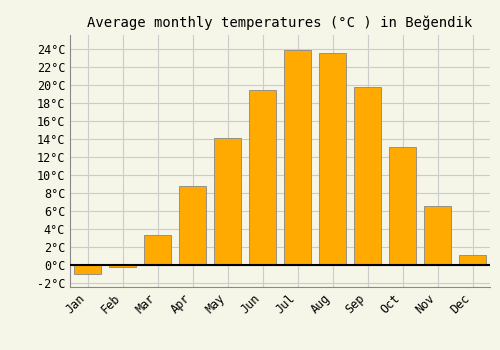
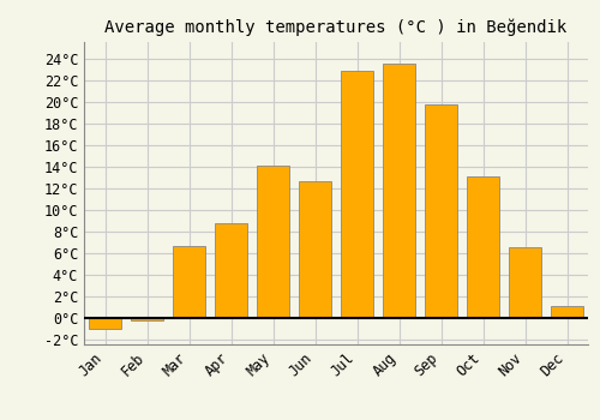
Mar: 3.3°C -> 6.6°C
Jun: 19.4°C -> 12.6°C
Jul: 23.8°C -> 22.8°C
